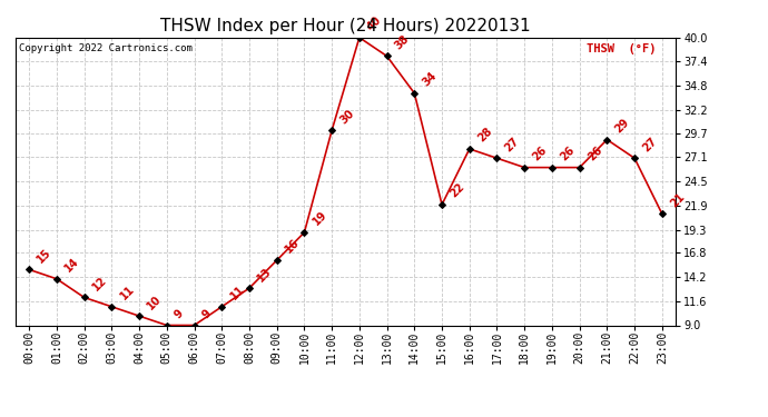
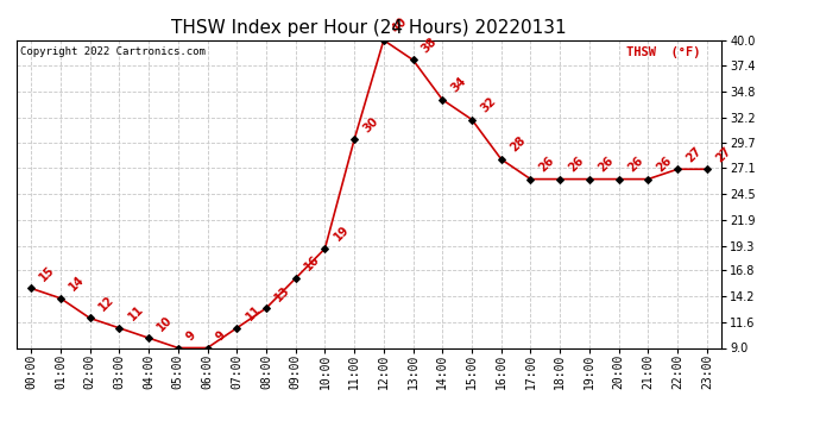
15:00: 22 -> 32
17:00: 27 -> 26
21:00: 29 -> 26
23:00: 21 -> 27
